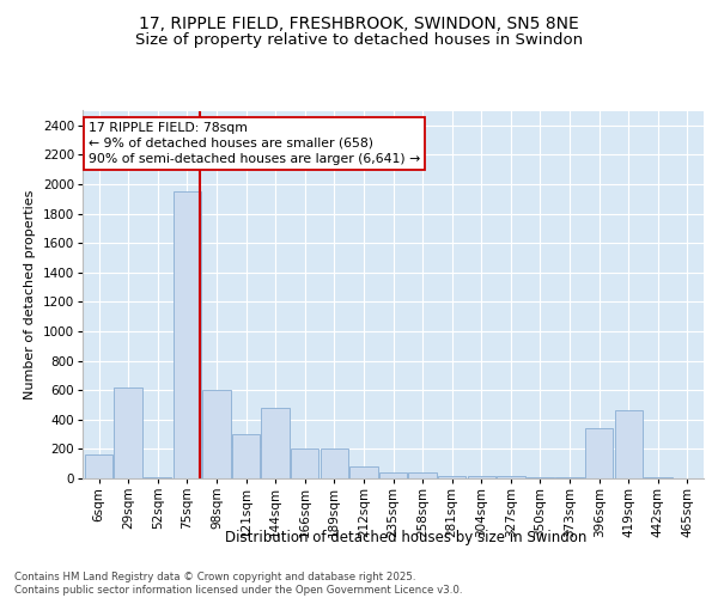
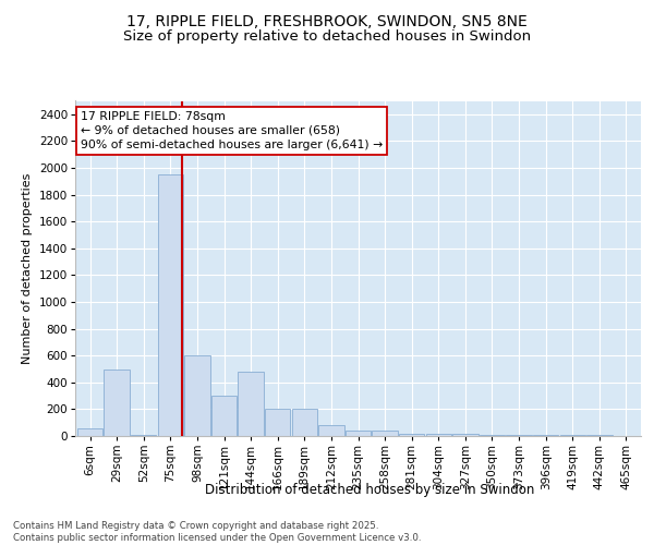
6sqm: 160 -> 60
29sqm: 620 -> 500
396sqm: 340 -> 0
419sqm: 460 -> 0
